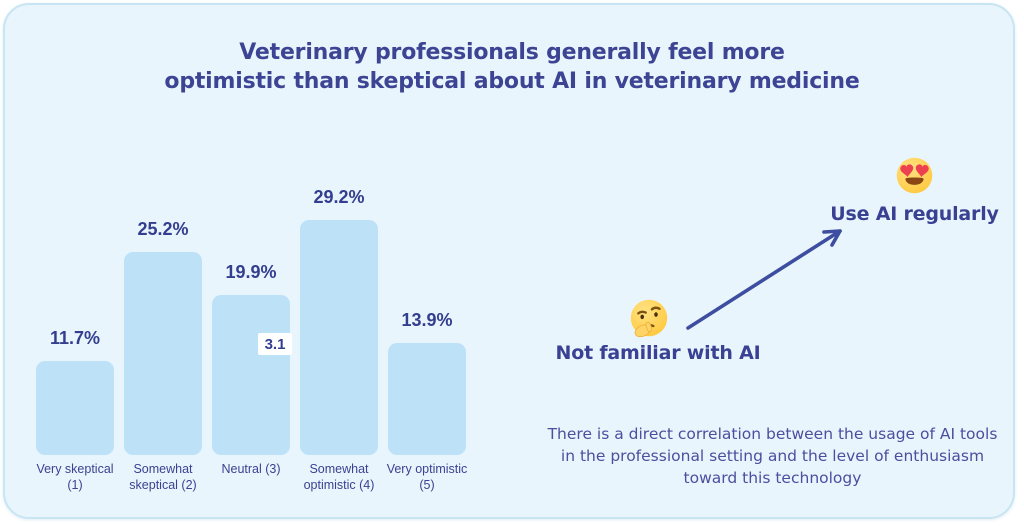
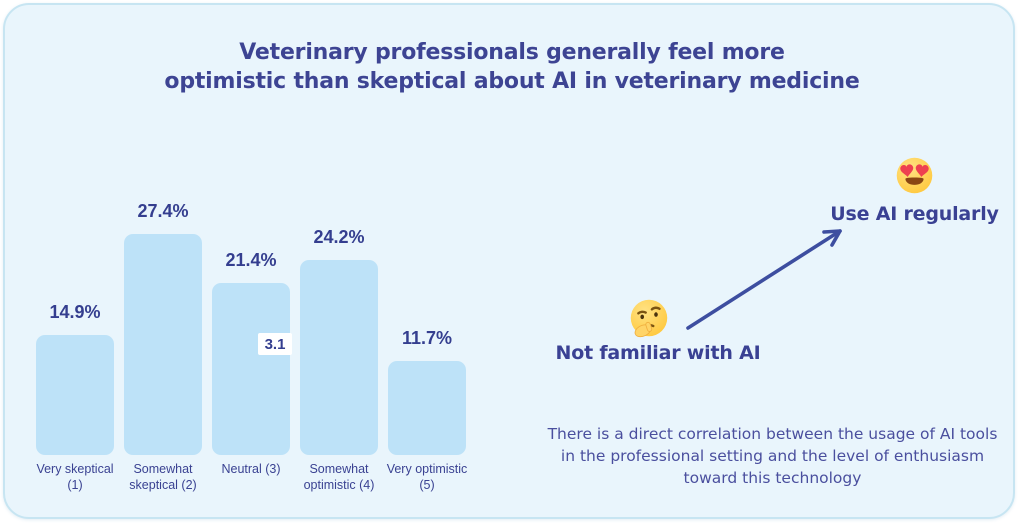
Very skeptical (1): 11.7% -> 14.9%
Somewhat skeptical (2): 25.2% -> 27.4%
Neutral (3): 19.9% -> 21.4%
Somewhat optimistic (4): 29.2% -> 24.2%
Very optimistic (5): 13.9% -> 11.7%
